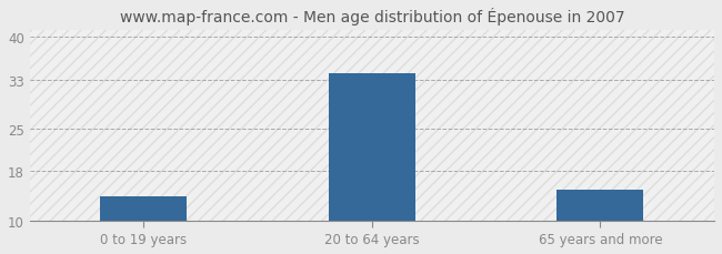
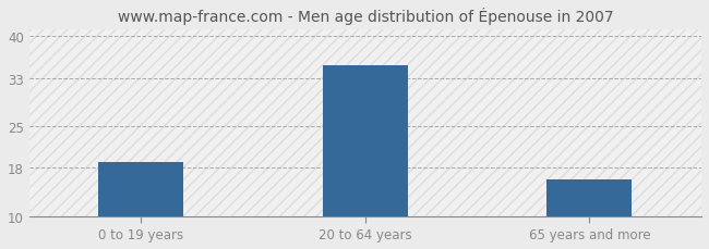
0 to 19 years: 14 -> 19
20 to 64 years: 34 -> 35
65 years and more: 15 -> 16
